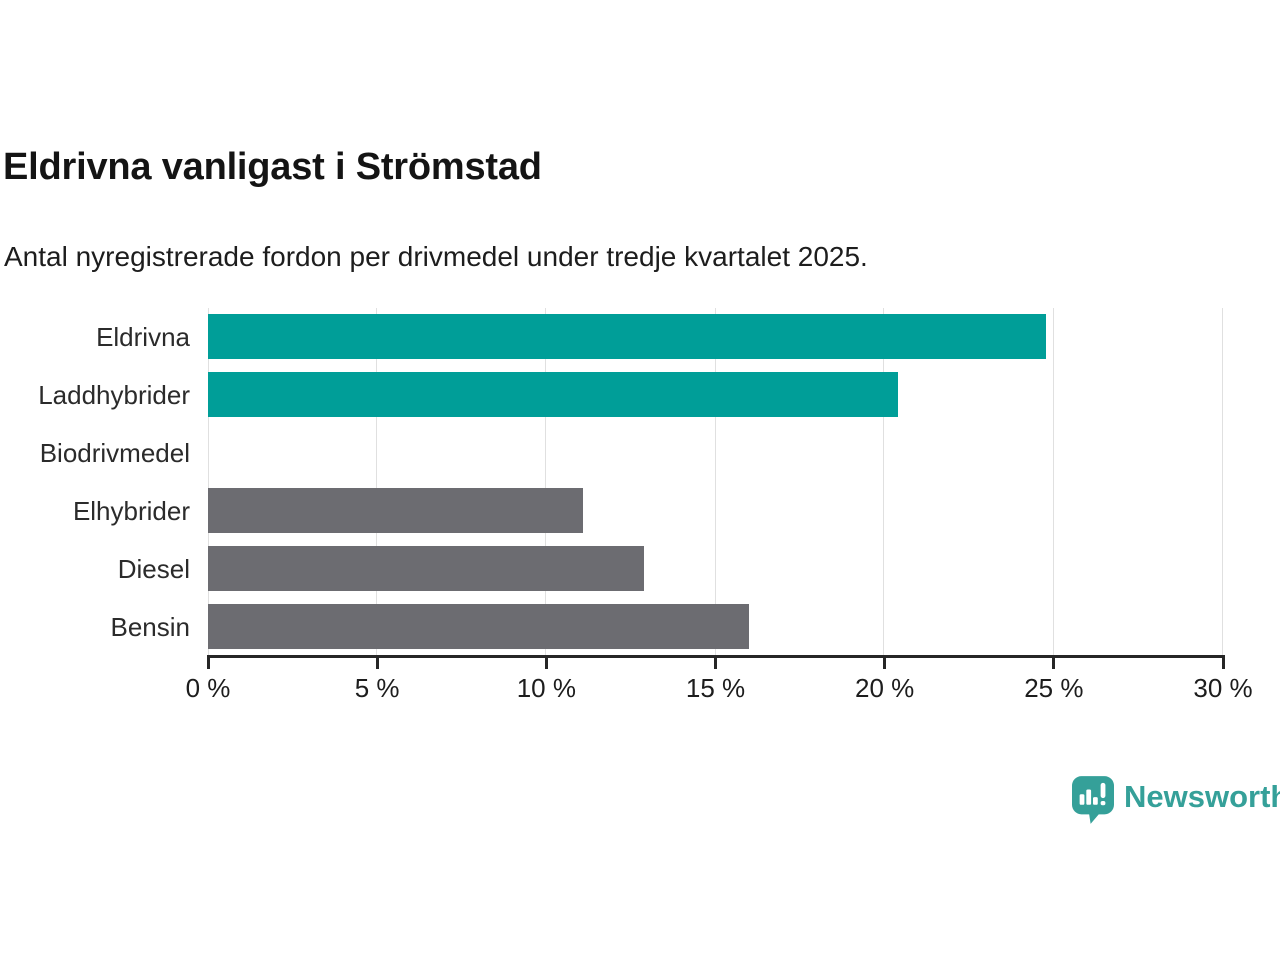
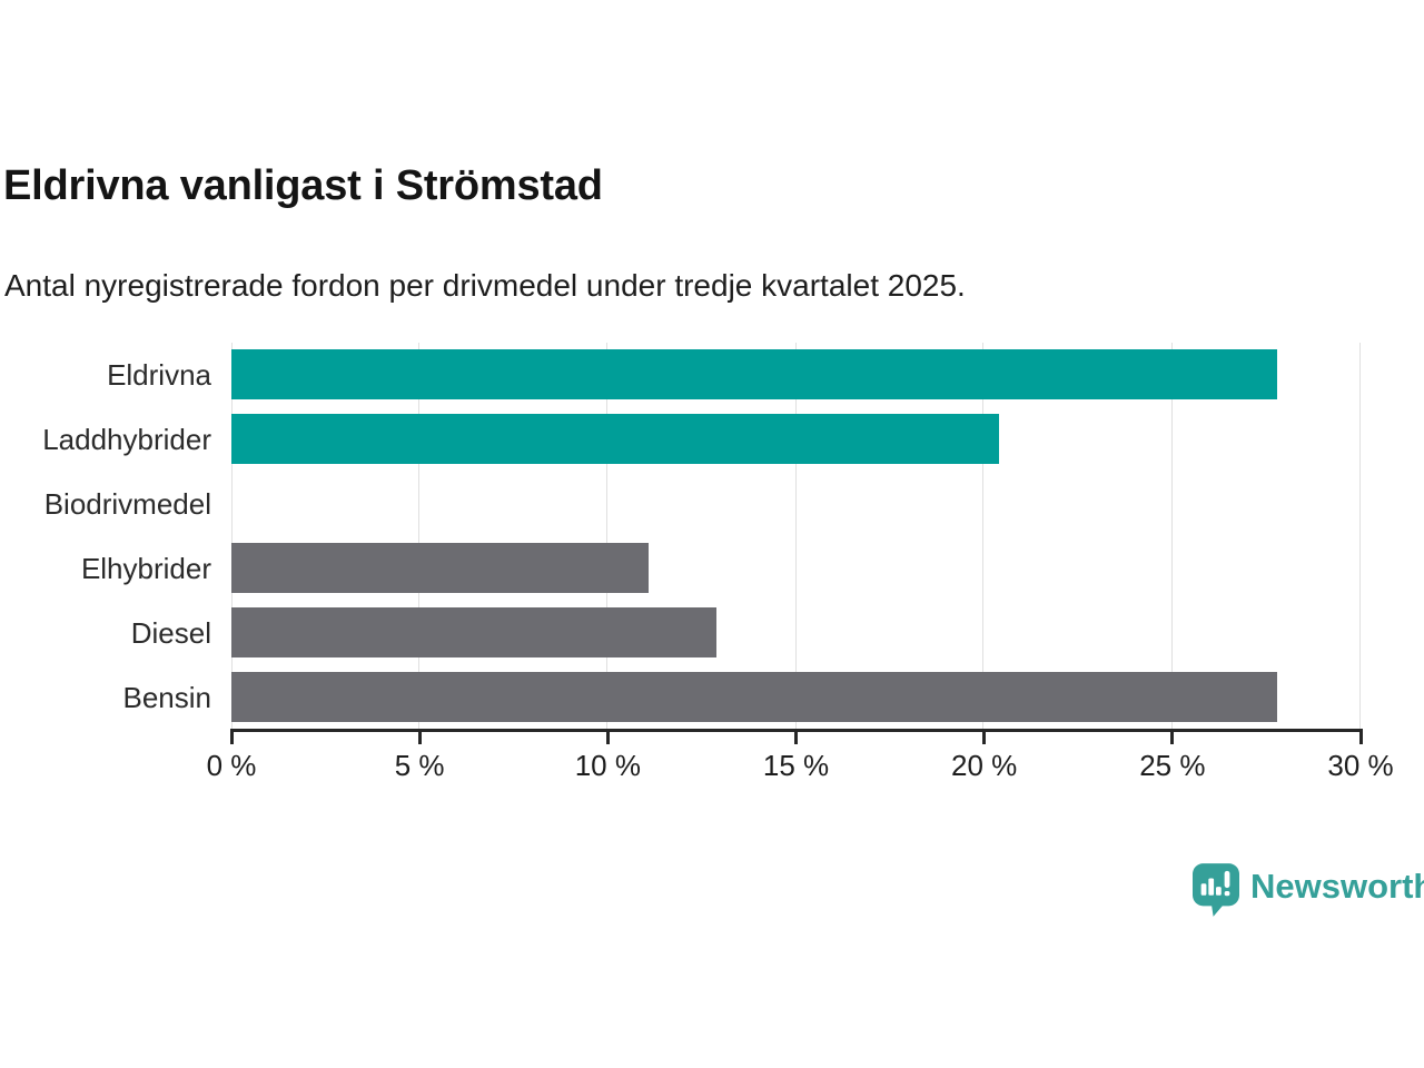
Eldrivna: 24.8% -> 27.8%
Bensin: 16.0% -> 27.8%
